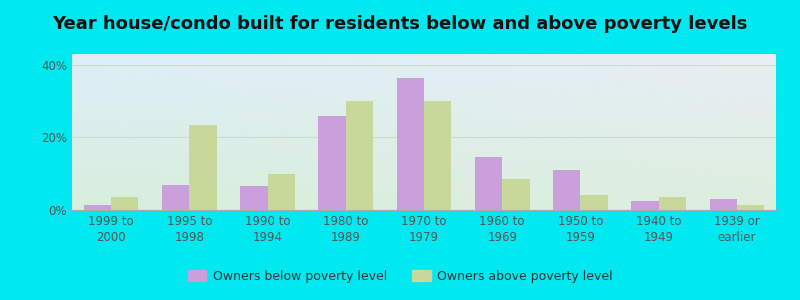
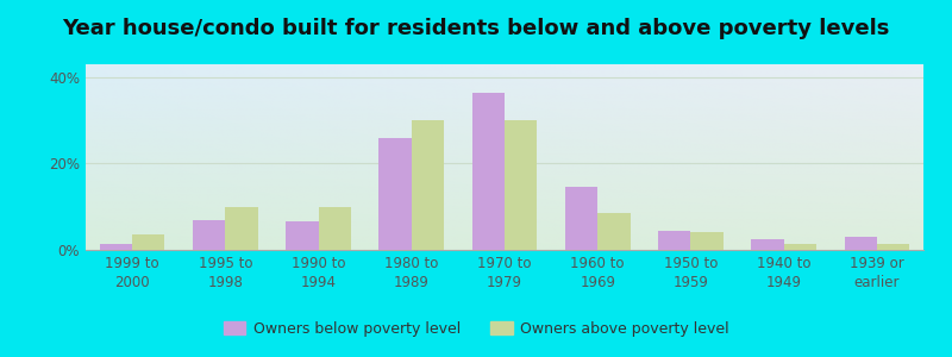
Owners above poverty level/1995 to 1998: 23.5% -> 10.0%
Owners below poverty level/1950 to 1959: 11.0% -> 4.5%
Owners above poverty level/1940 to 1949: 3.5% -> 1.5%
